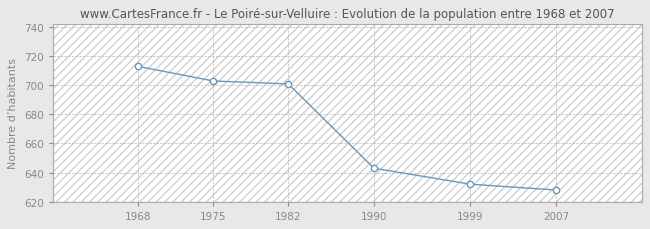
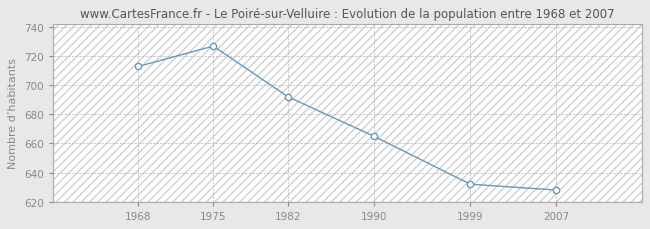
1975: 703 -> 727
1982: 701 -> 692
1990: 643 -> 665
